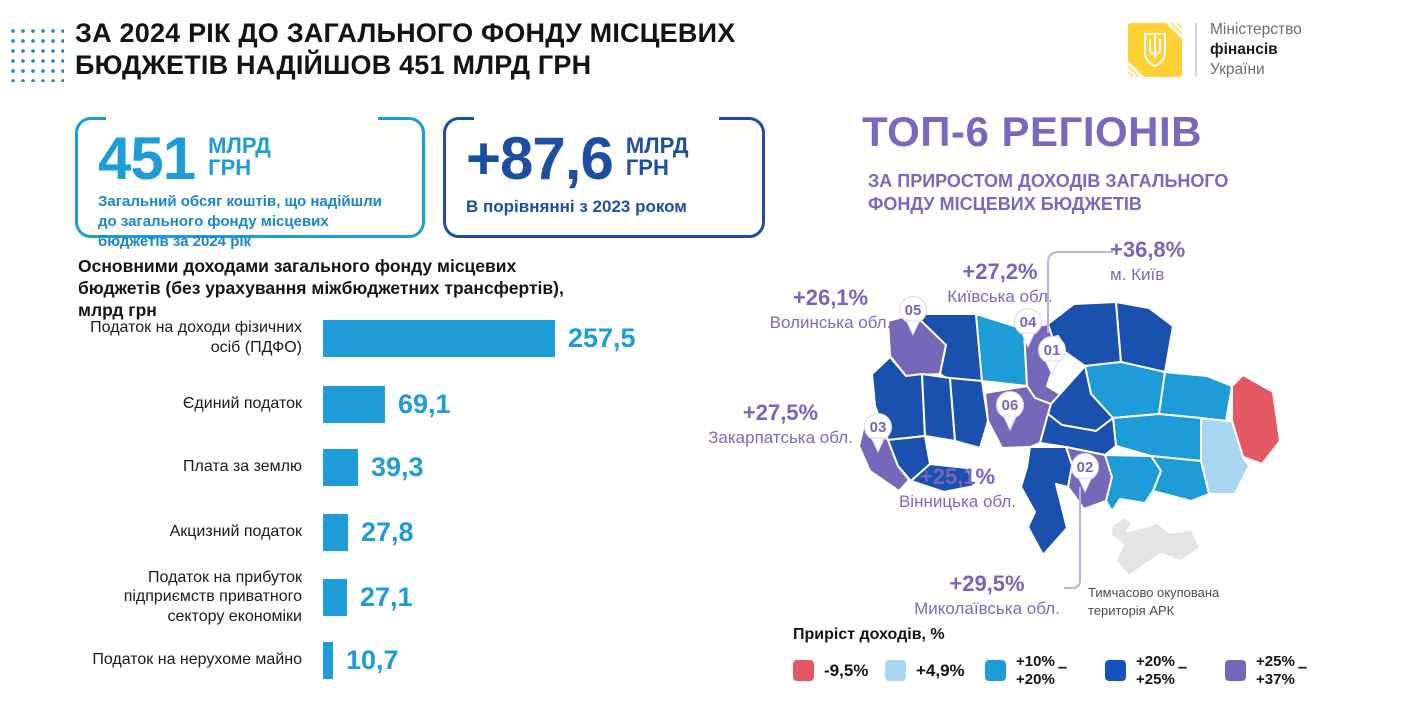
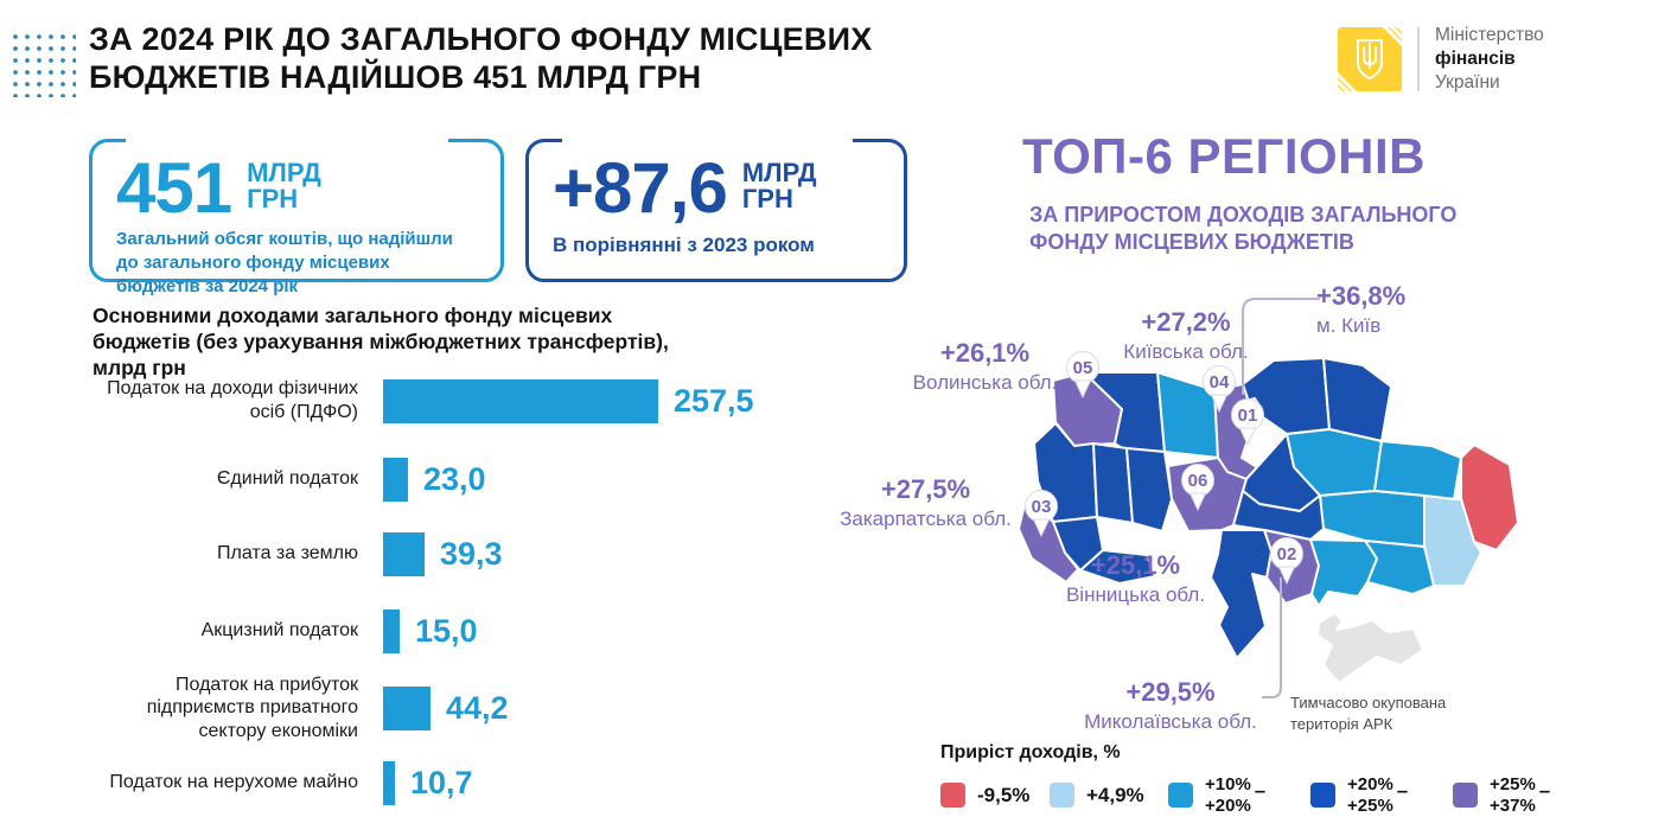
Єдиний податок: 69,1 -> 23,0
Акцизний податок: 27,8 -> 15,0
Податок на прибуток підприємств приватного сектору економіки: 27,1 -> 44,2
